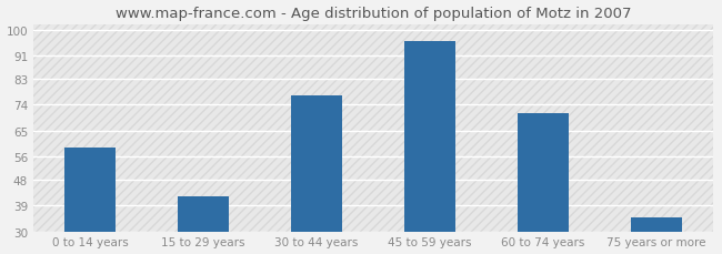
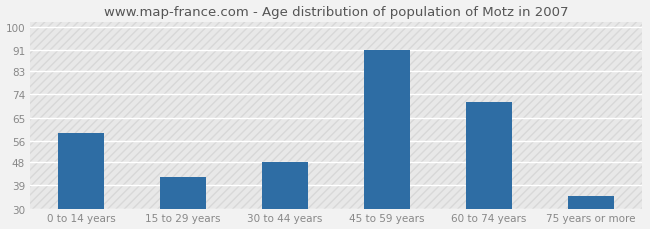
30 to 44 years: 77 -> 48
45 to 59 years: 96 -> 91
